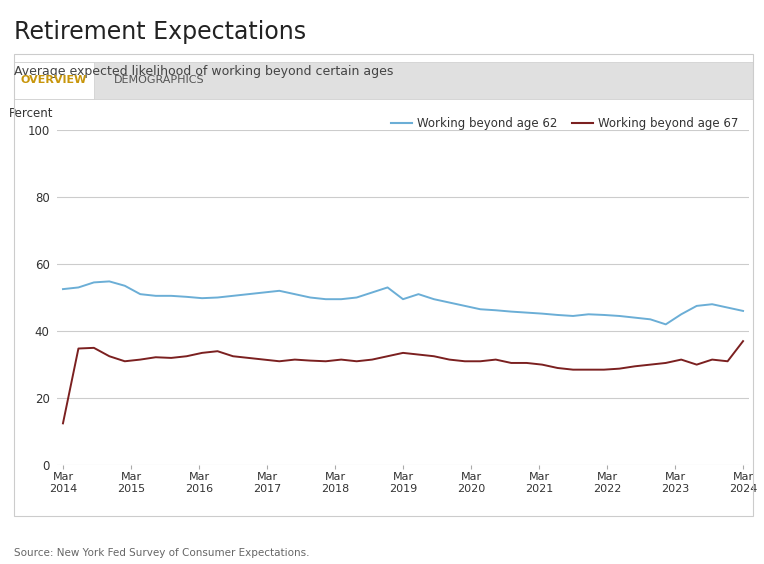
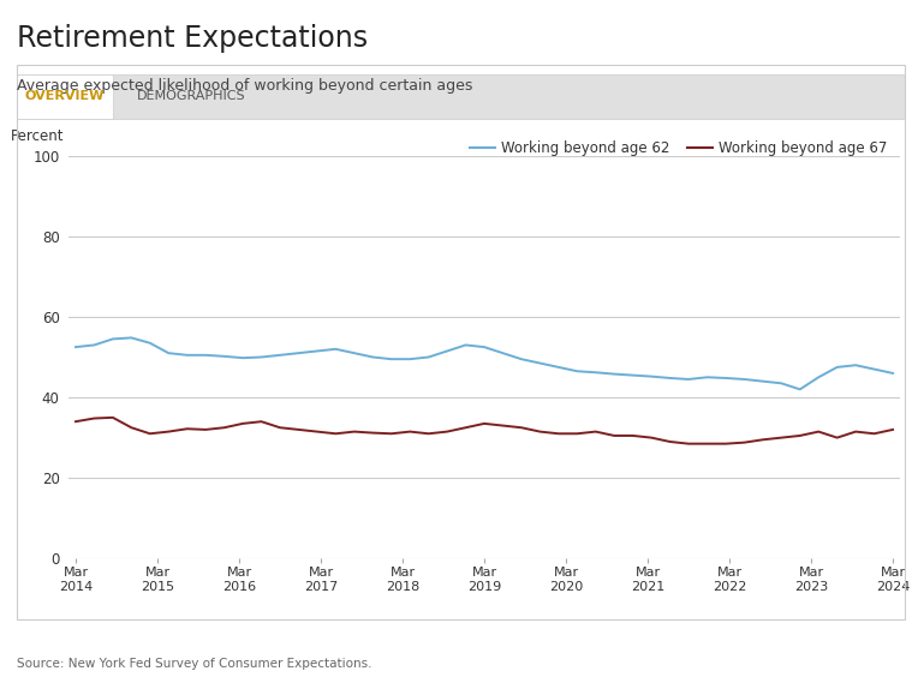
Working beyond age 67/Mar 2014: 12.5 -> 34.0
Working beyond age 62/Mar 2019: 49.5 -> 52.5
Working beyond age 67/Mar 2024: 37.0 -> 32.0
